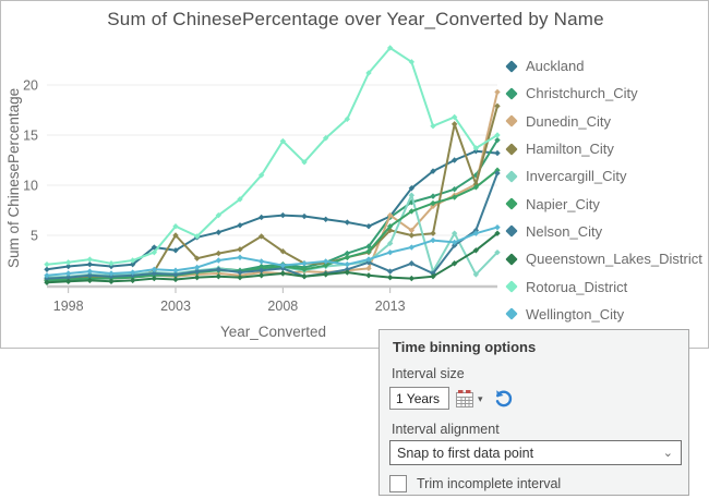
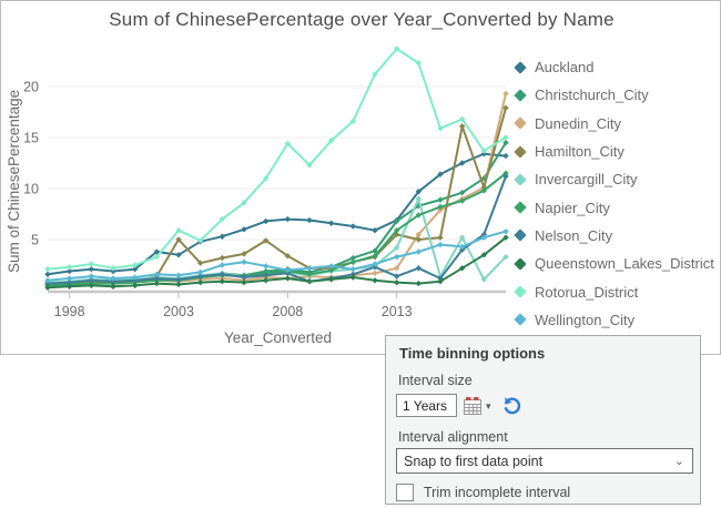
Dunedin_City/2013: 7 -> 2
